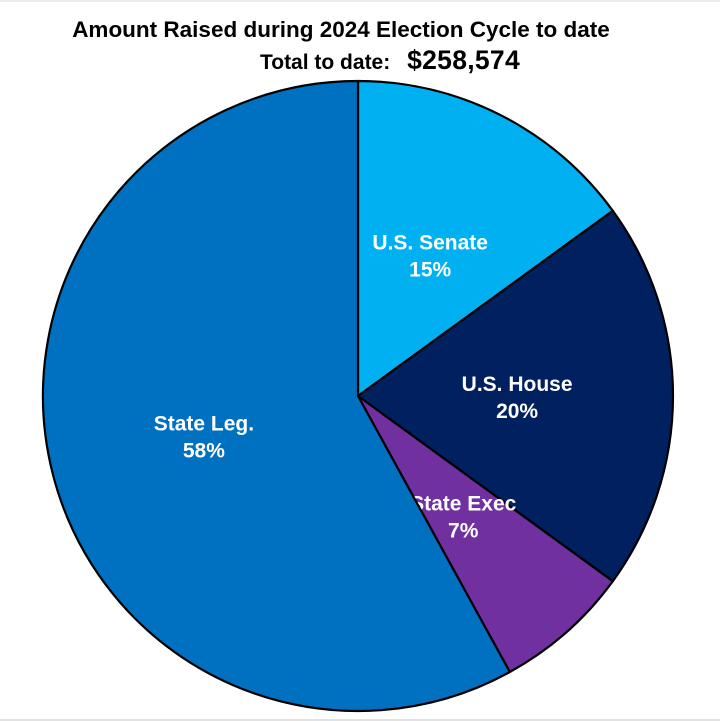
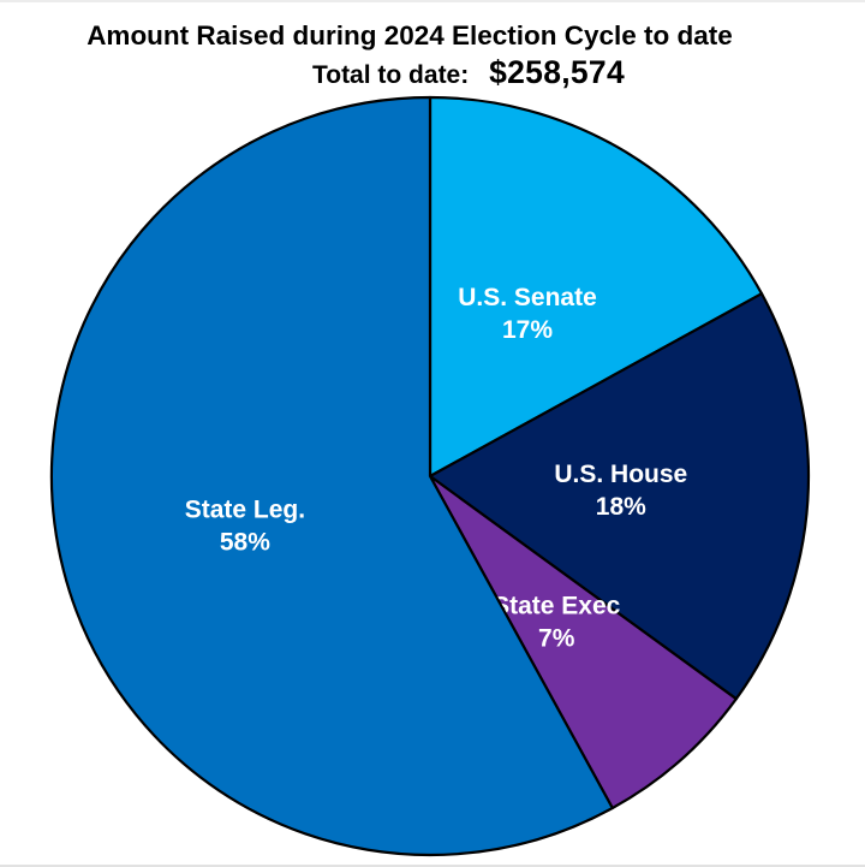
U.S. Senate: 15% -> 17%
U.S. House: 20% -> 18%
